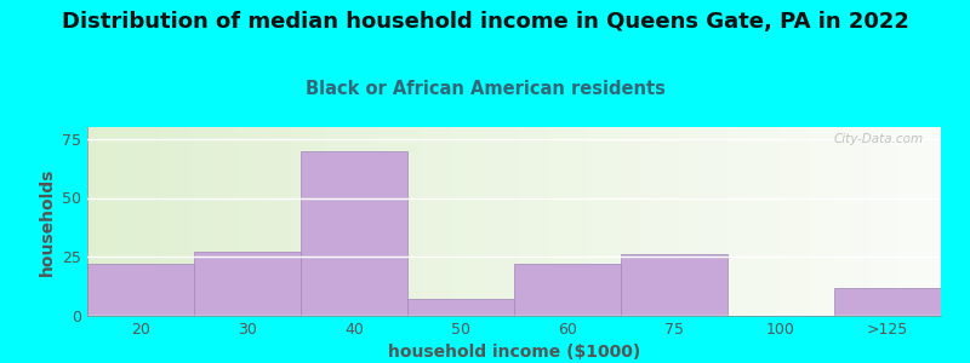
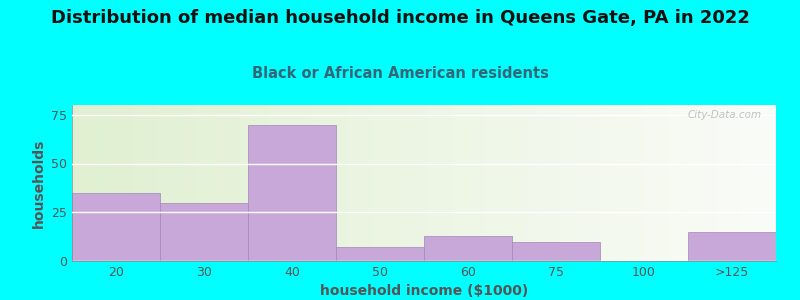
20: 22 -> 35
30: 27 -> 30
60: 22 -> 13
75: 26 -> 10
>125: 12 -> 15
